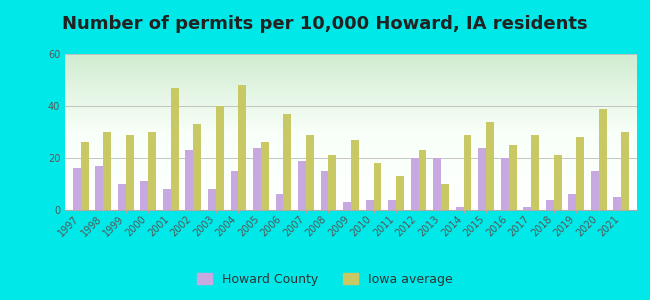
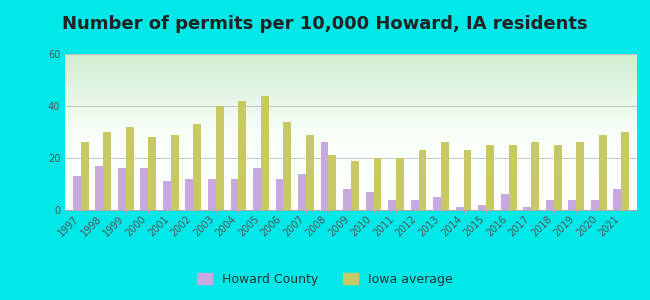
Howard County/1997: 16 -> 13
Howard County/1999: 10 -> 16
Iowa average/1999: 29 -> 32
Howard County/2000: 11 -> 16
Iowa average/2000: 30 -> 28
Howard County/2001: 8 -> 11
Iowa average/2001: 47 -> 29
Howard County/2002: 23 -> 12
Howard County/2003: 8 -> 12
Howard County/2004: 15 -> 12
Iowa average/2004: 48 -> 42
Howard County/2005: 24 -> 16
Iowa average/2005: 26 -> 44
Howard County/2006: 6 -> 12
Iowa average/2006: 37 -> 34
Howard County/2007: 19 -> 14
Howard County/2008: 15 -> 26
Howard County/2009: 3 -> 8
Iowa average/2009: 27 -> 19
Howard County/2010: 4 -> 7
Iowa average/2010: 18 -> 20
Iowa average/2011: 13 -> 20
Howard County/2012: 20 -> 4
Howard County/2013: 20 -> 5
Iowa average/2013: 10 -> 26
Iowa average/2014: 29 -> 23
Howard County/2015: 24 -> 2
Iowa average/2015: 34 -> 25
Howard County/2016: 20 -> 6
Iowa average/2017: 29 -> 26
Iowa average/2018: 21 -> 25
Howard County/2019: 6 -> 4
Iowa average/2019: 28 -> 26
Howard County/2020: 15 -> 4
Iowa average/2020: 39 -> 29
Howard County/2021: 5 -> 8
